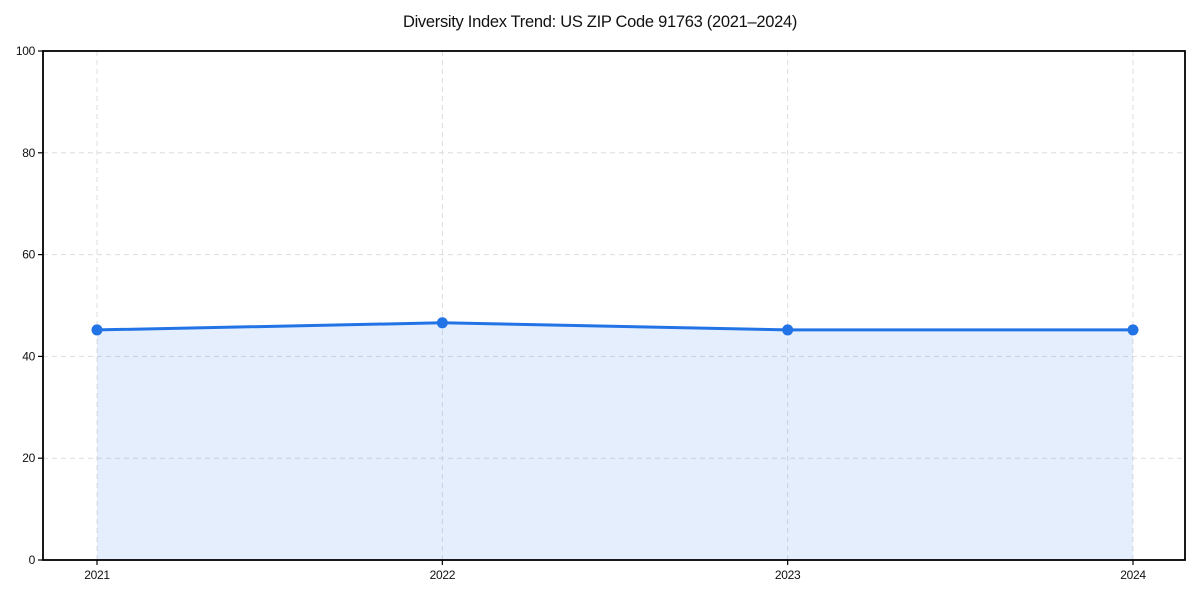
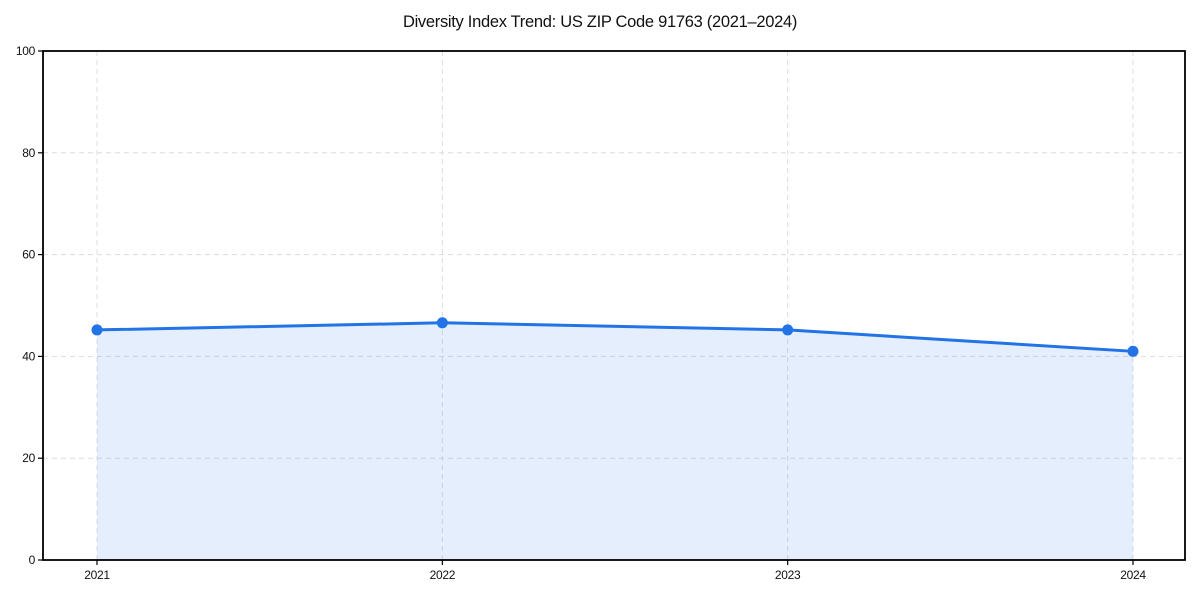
2024: 45 -> 41
